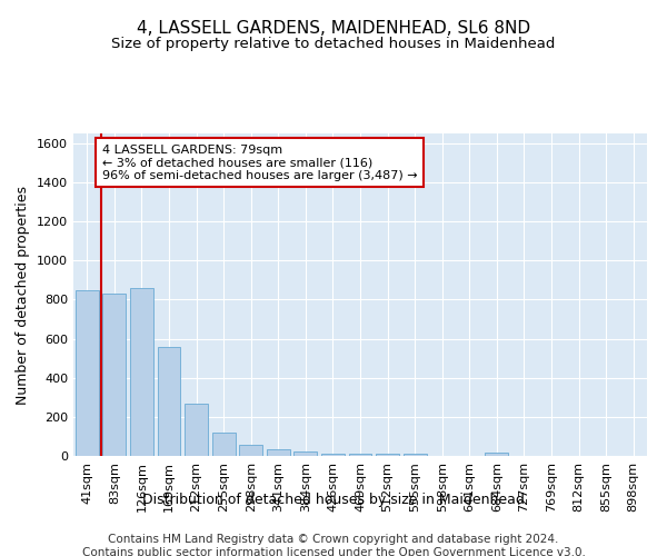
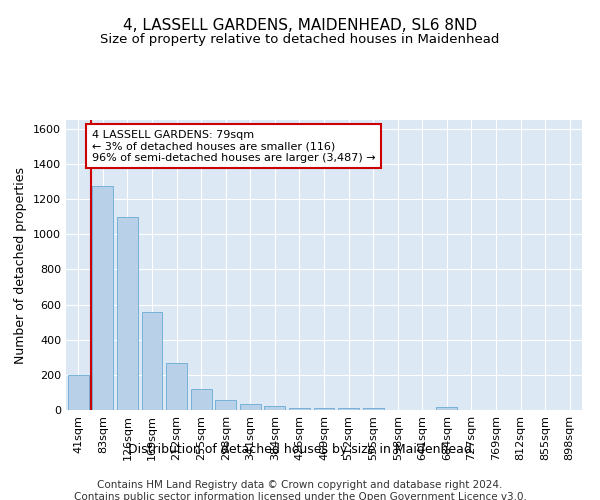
41sqm: 850 -> 200
83sqm: 830 -> 1270
126sqm: 860 -> 1100
